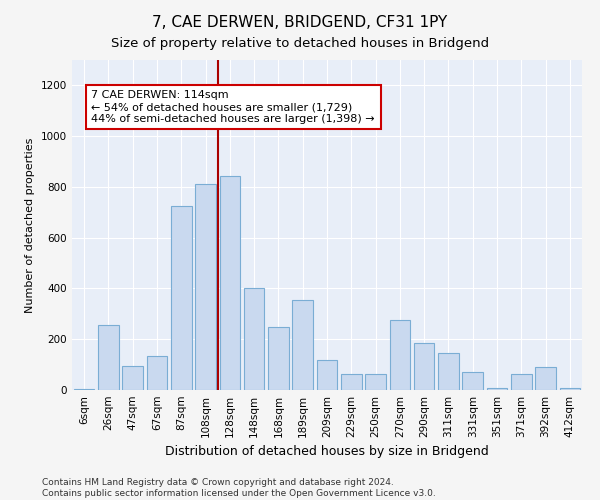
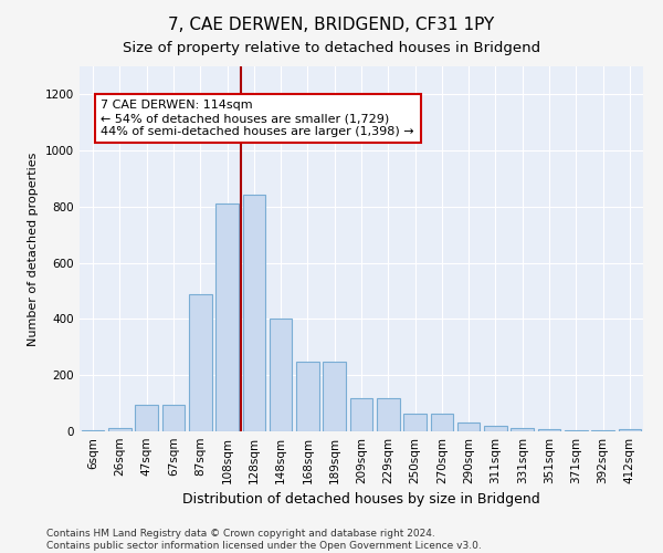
26sqm: 255 -> 12
67sqm: 135 -> 95
87sqm: 725 -> 490
189sqm: 355 -> 250
229sqm: 65 -> 120
270sqm: 275 -> 65
290sqm: 185 -> 30
311sqm: 145 -> 20
331sqm: 70 -> 10
371sqm: 65 -> 3
392sqm: 90 -> 2
